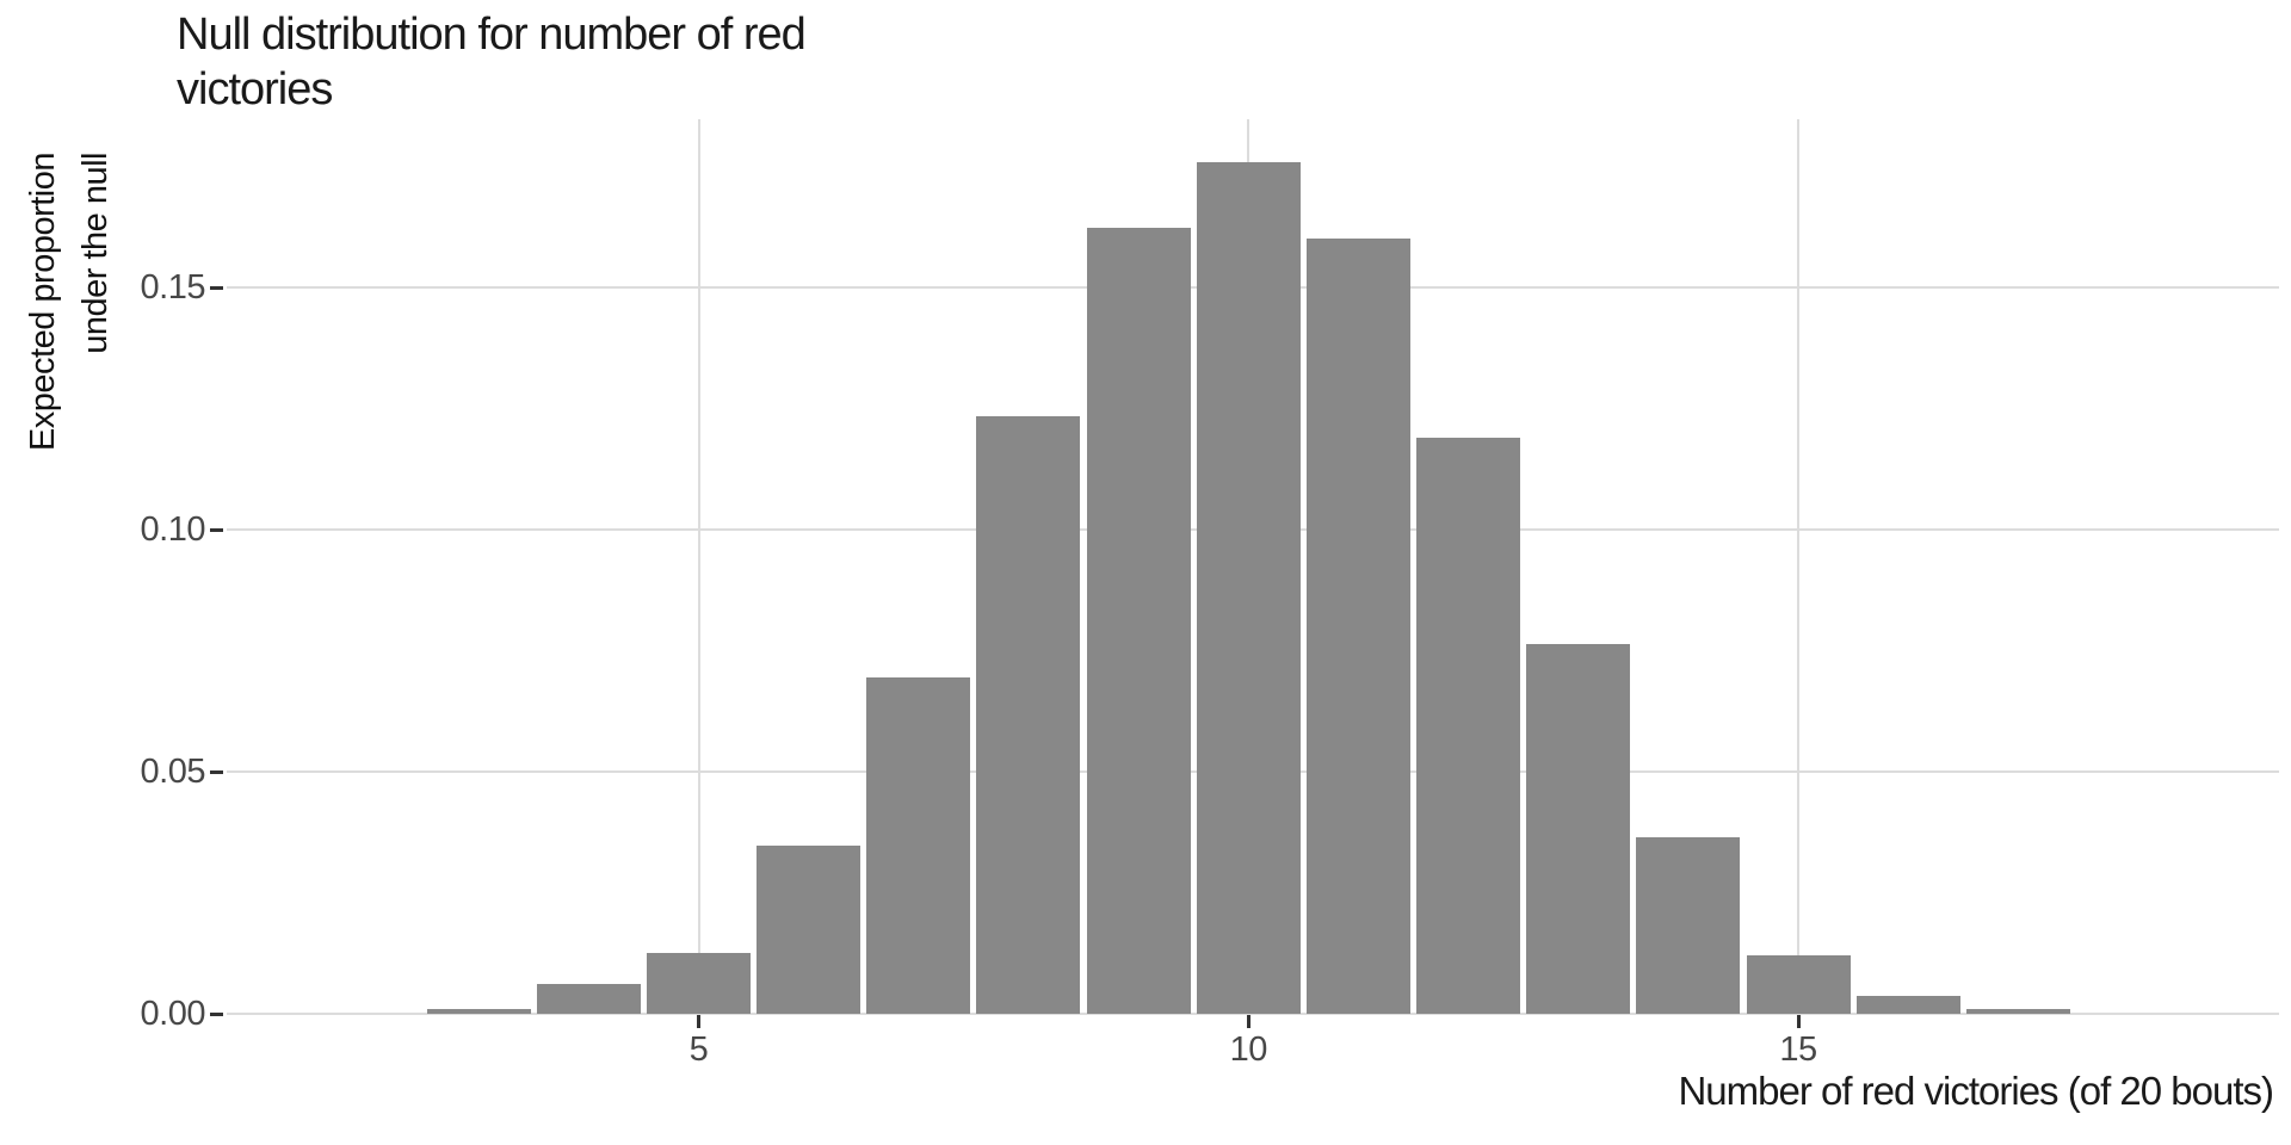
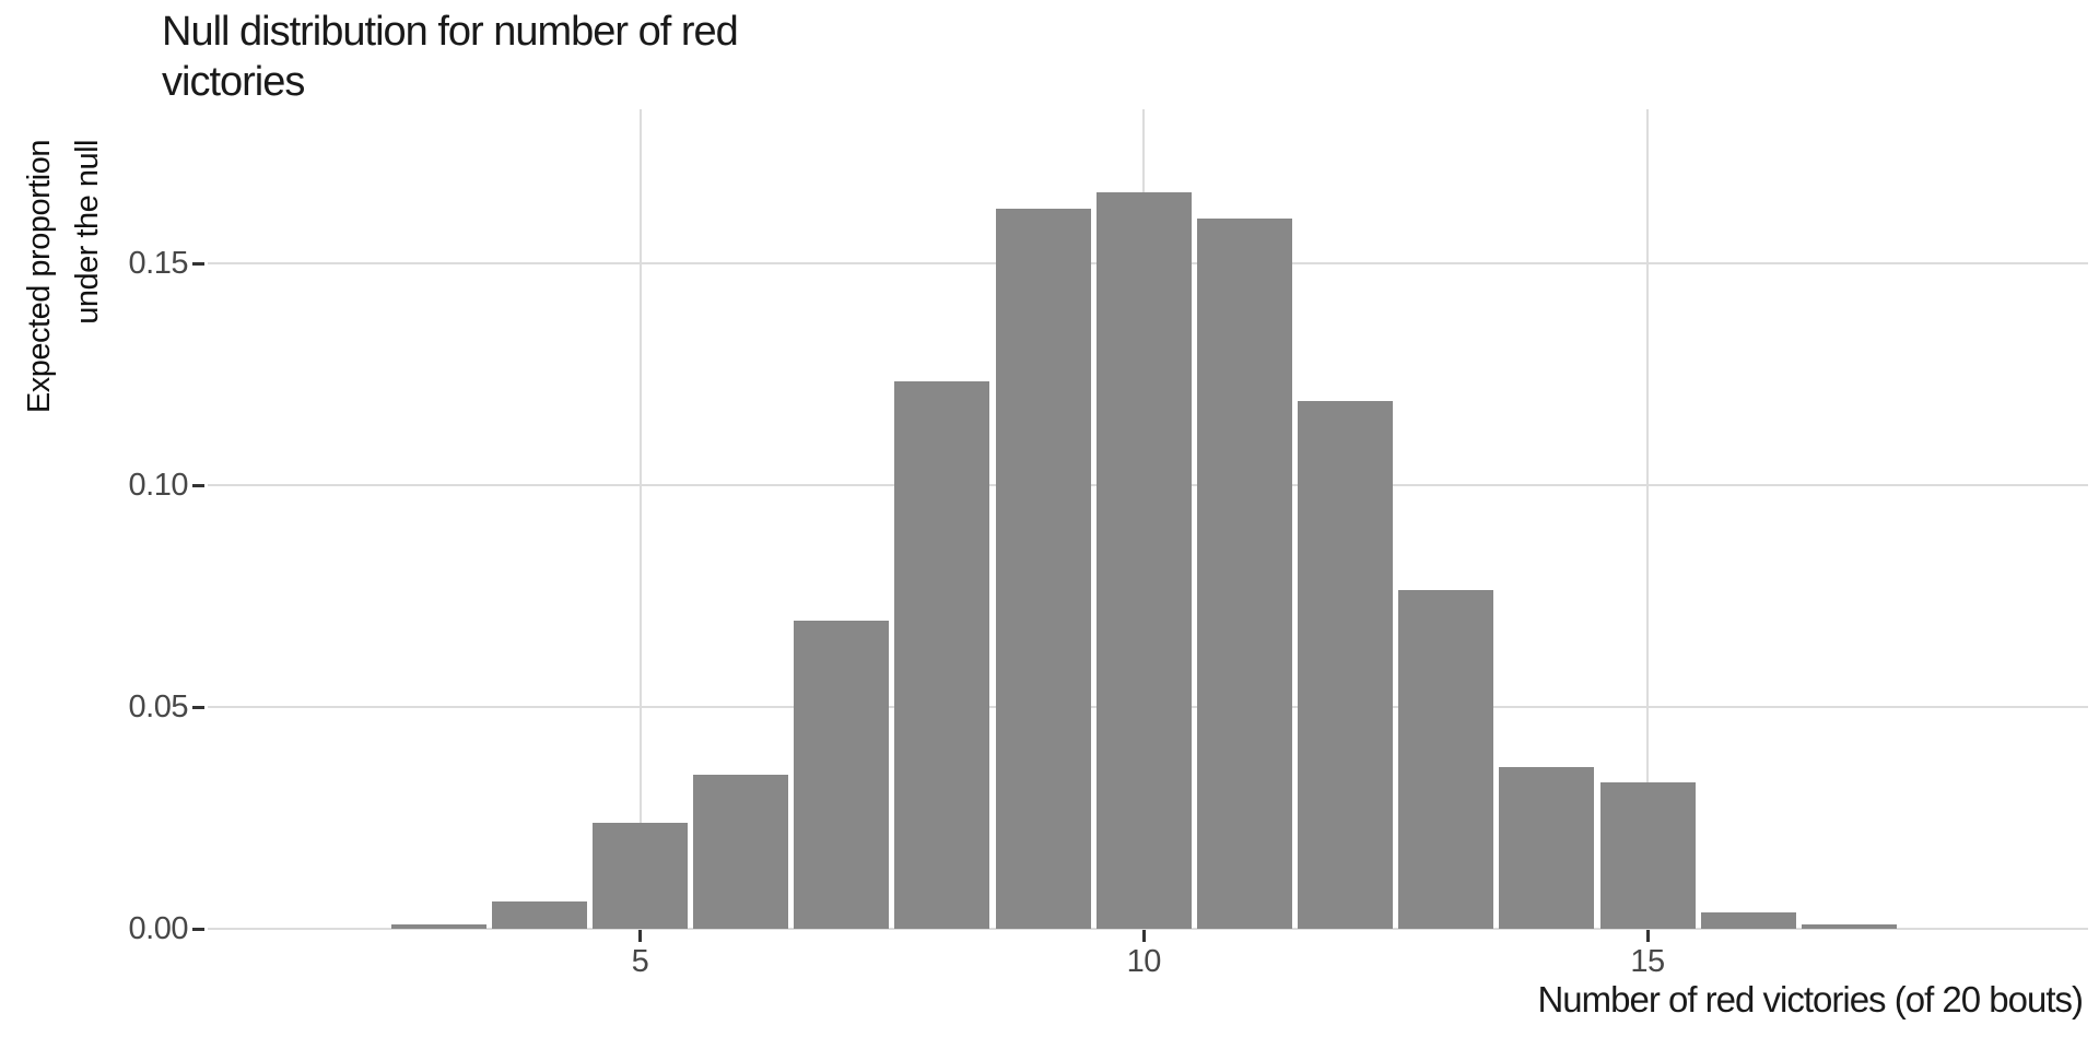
5: 0.013 -> 0.024
10: 0.176 -> 0.166
15: 0.012 -> 0.033
